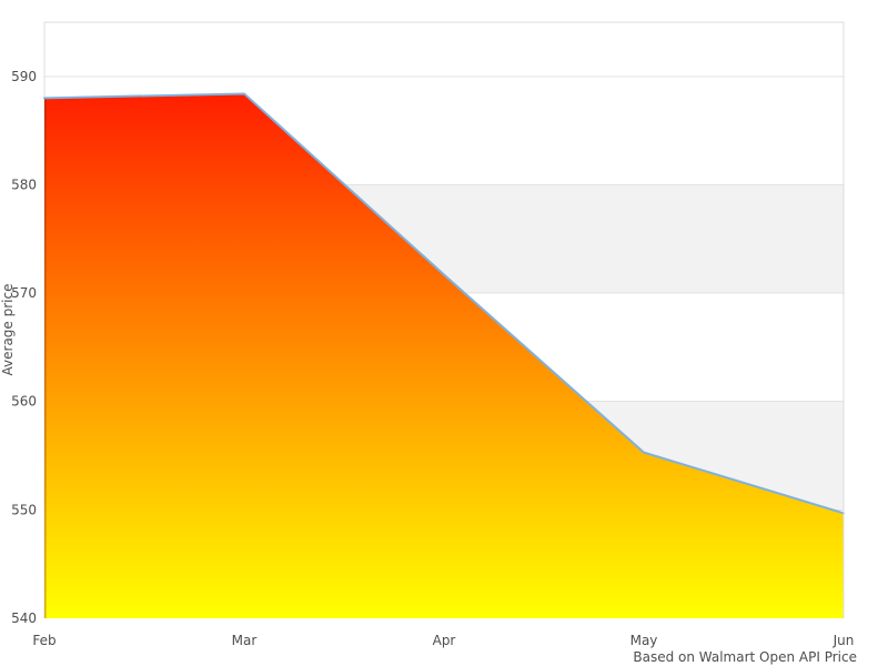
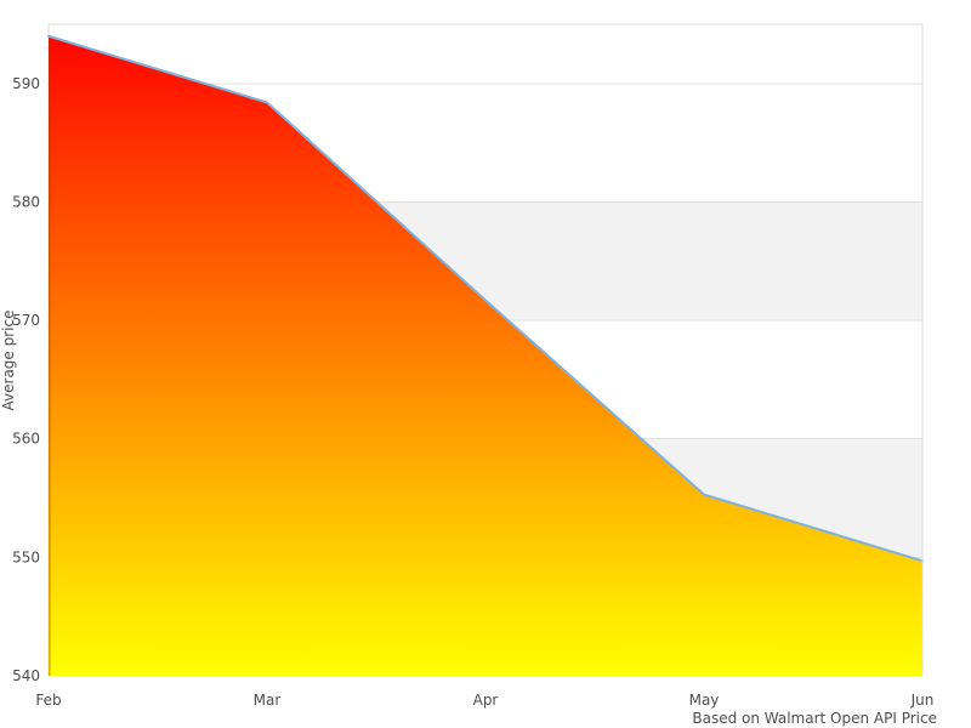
Feb: 588 -> 594
